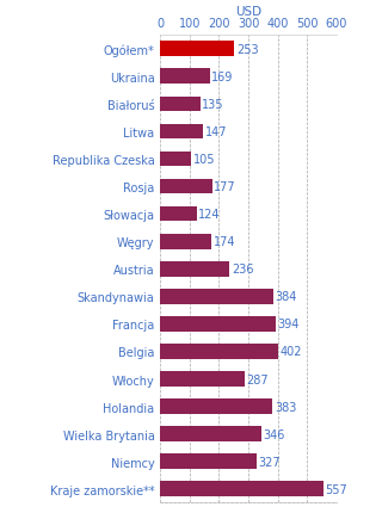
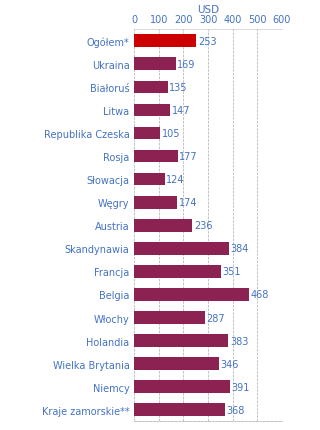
Francja: 394 -> 351
Belgia: 402 -> 468
Niemcy: 327 -> 391
Kraje zamorskie**: 557 -> 368
